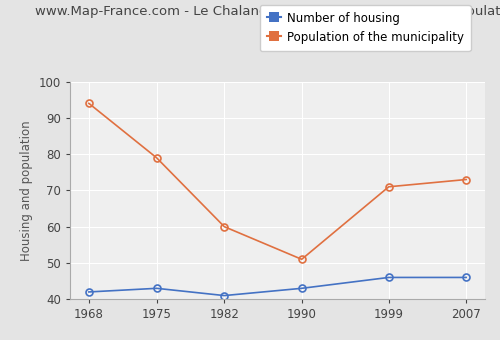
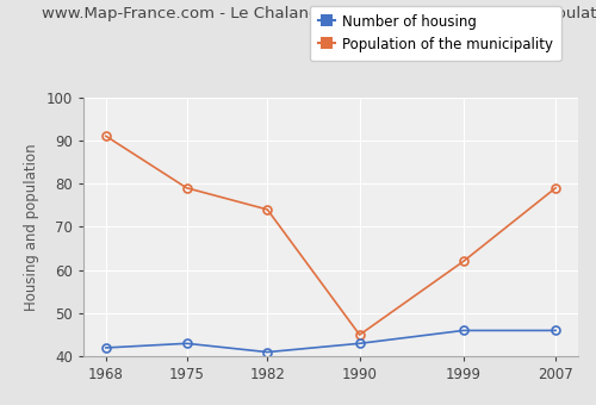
Population of the municipality/1968: 94 -> 91
Population of the municipality/1982: 60 -> 74
Population of the municipality/1990: 51 -> 45
Population of the municipality/1999: 71 -> 62
Population of the municipality/2007: 73 -> 79
